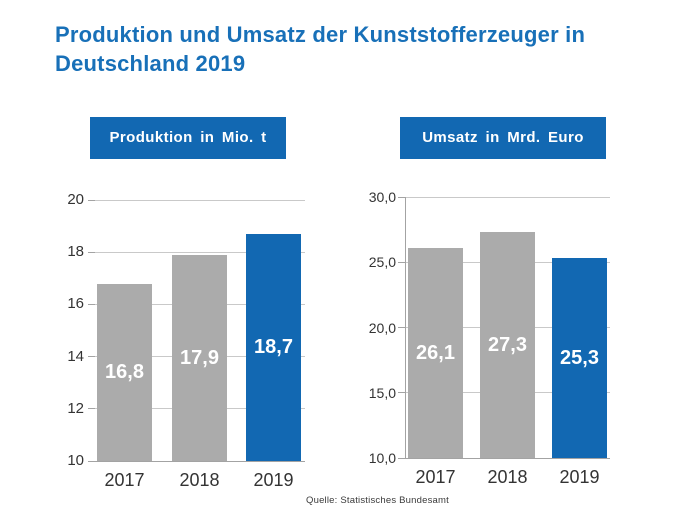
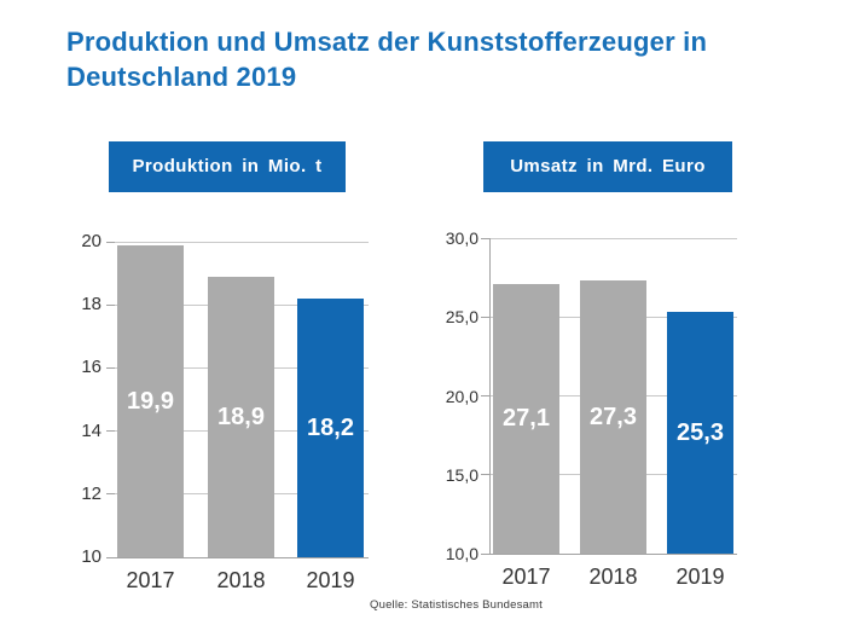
Produktion in Mio. t/2017: 16,8 -> 19,9
Produktion in Mio. t/2018: 17,9 -> 18,9
Produktion in Mio. t/2019: 18,7 -> 18,2
Umsatz in Mrd. Euro/2017: 26,1 -> 27,1
